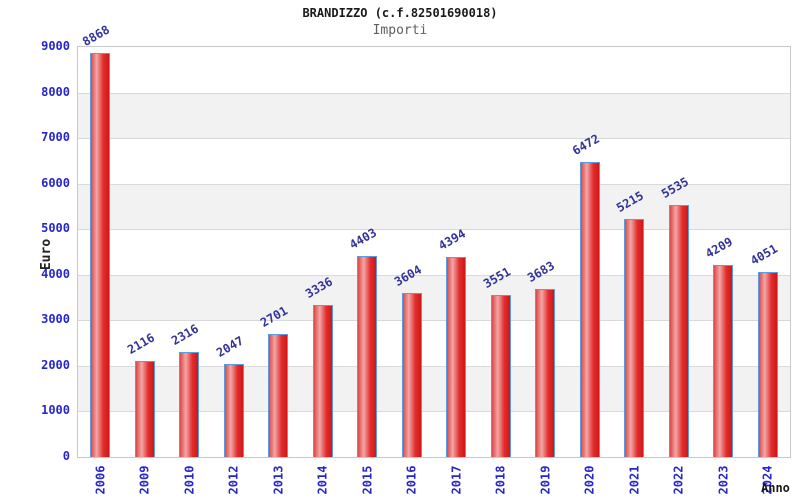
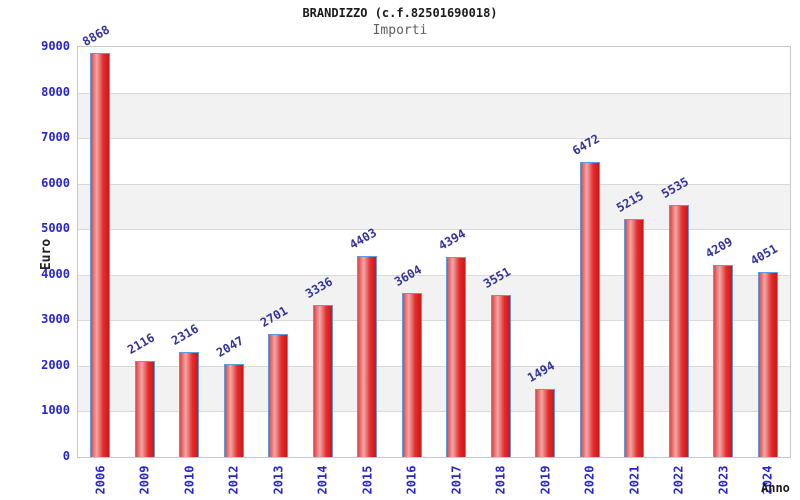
2019: 3683 -> 1494
